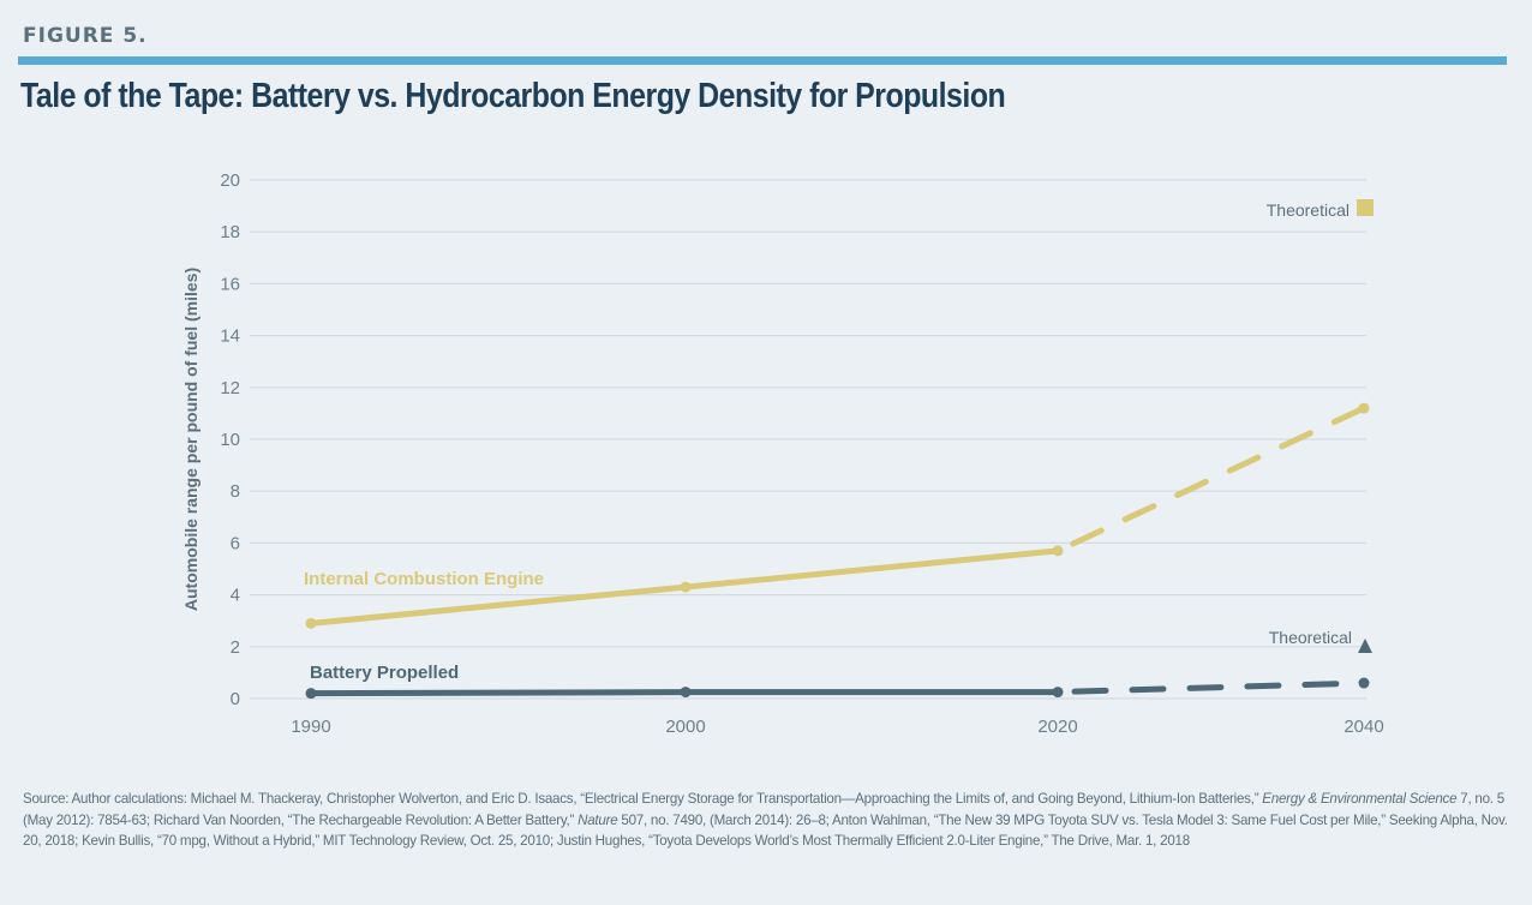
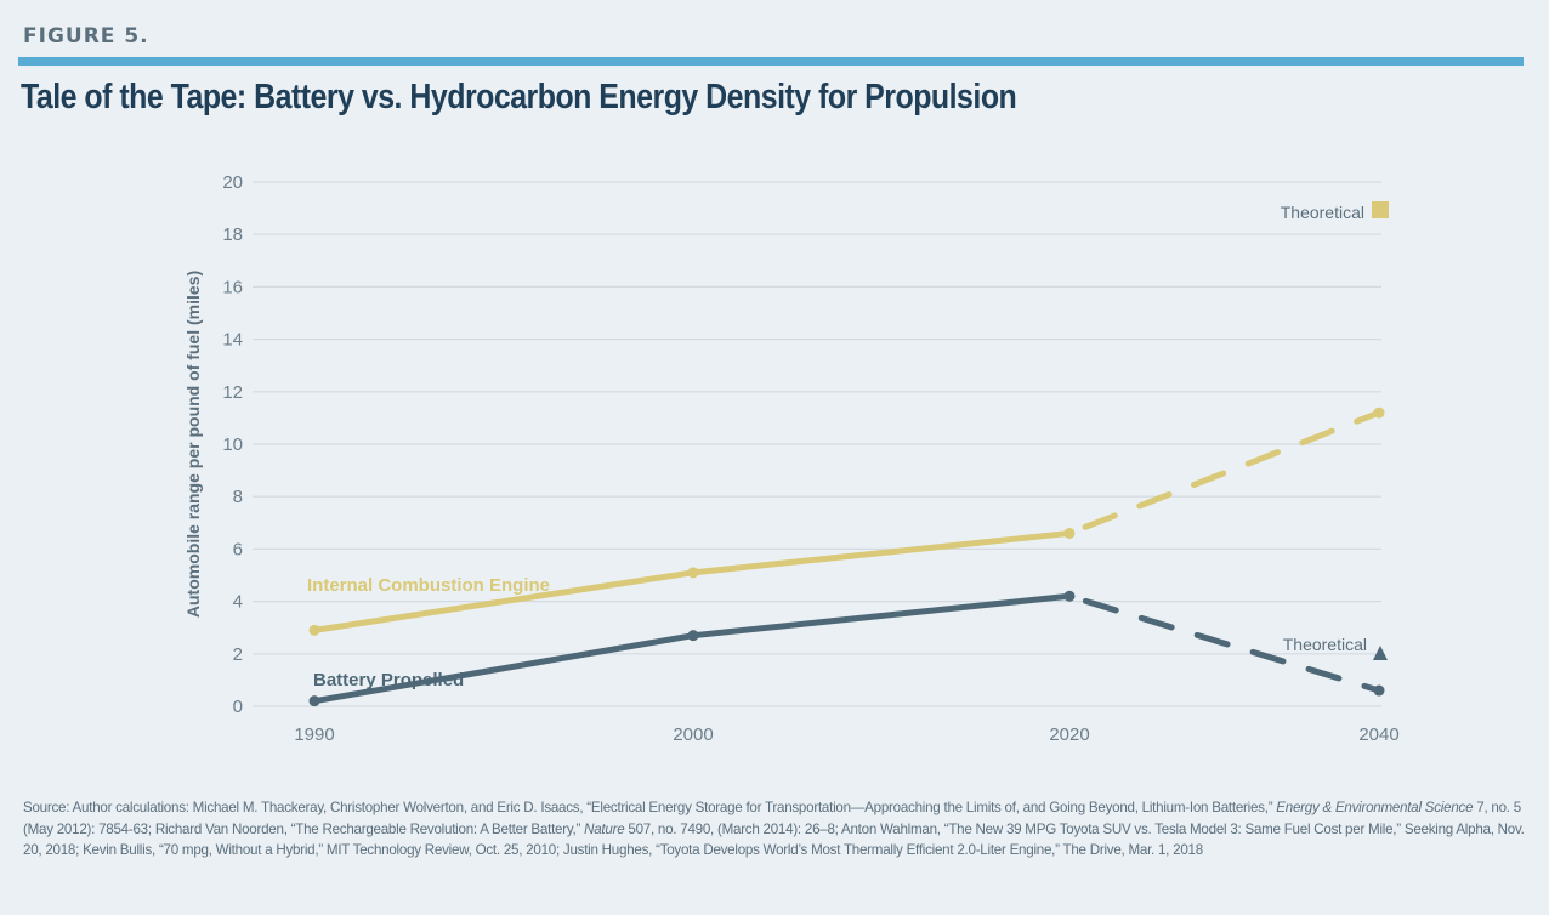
Internal Combustion Engine/2000: 4.3 -> 5.1
Battery Propelled/2000: 0.2 -> 2.7
Internal Combustion Engine/2020: 5.7 -> 6.6
Battery Propelled/2020: 0.2 -> 4.2
